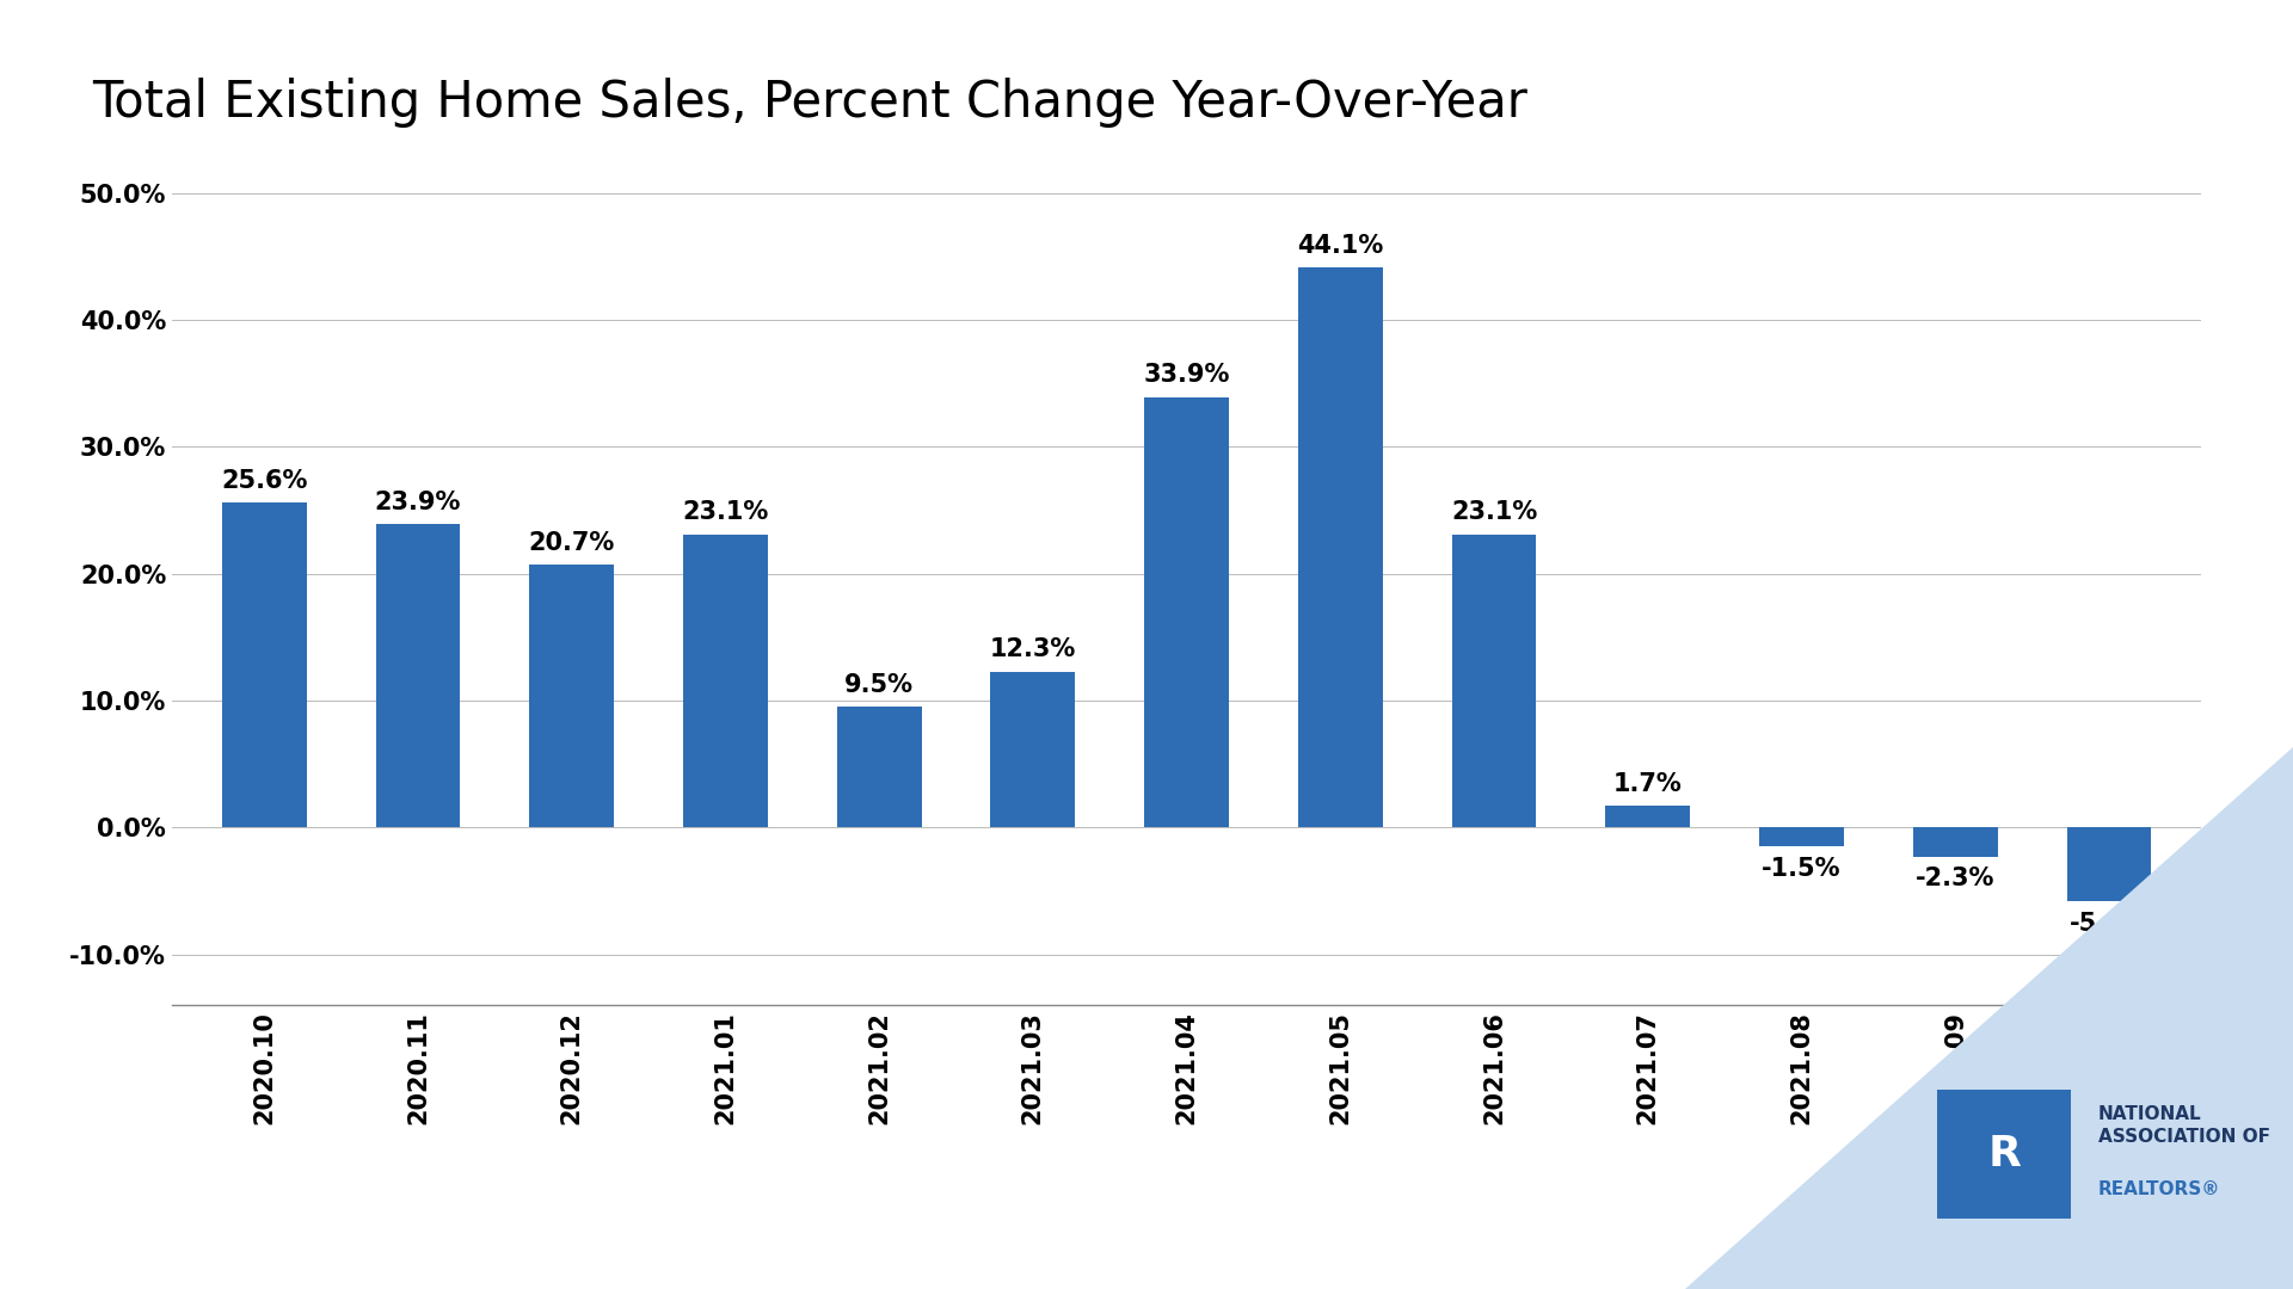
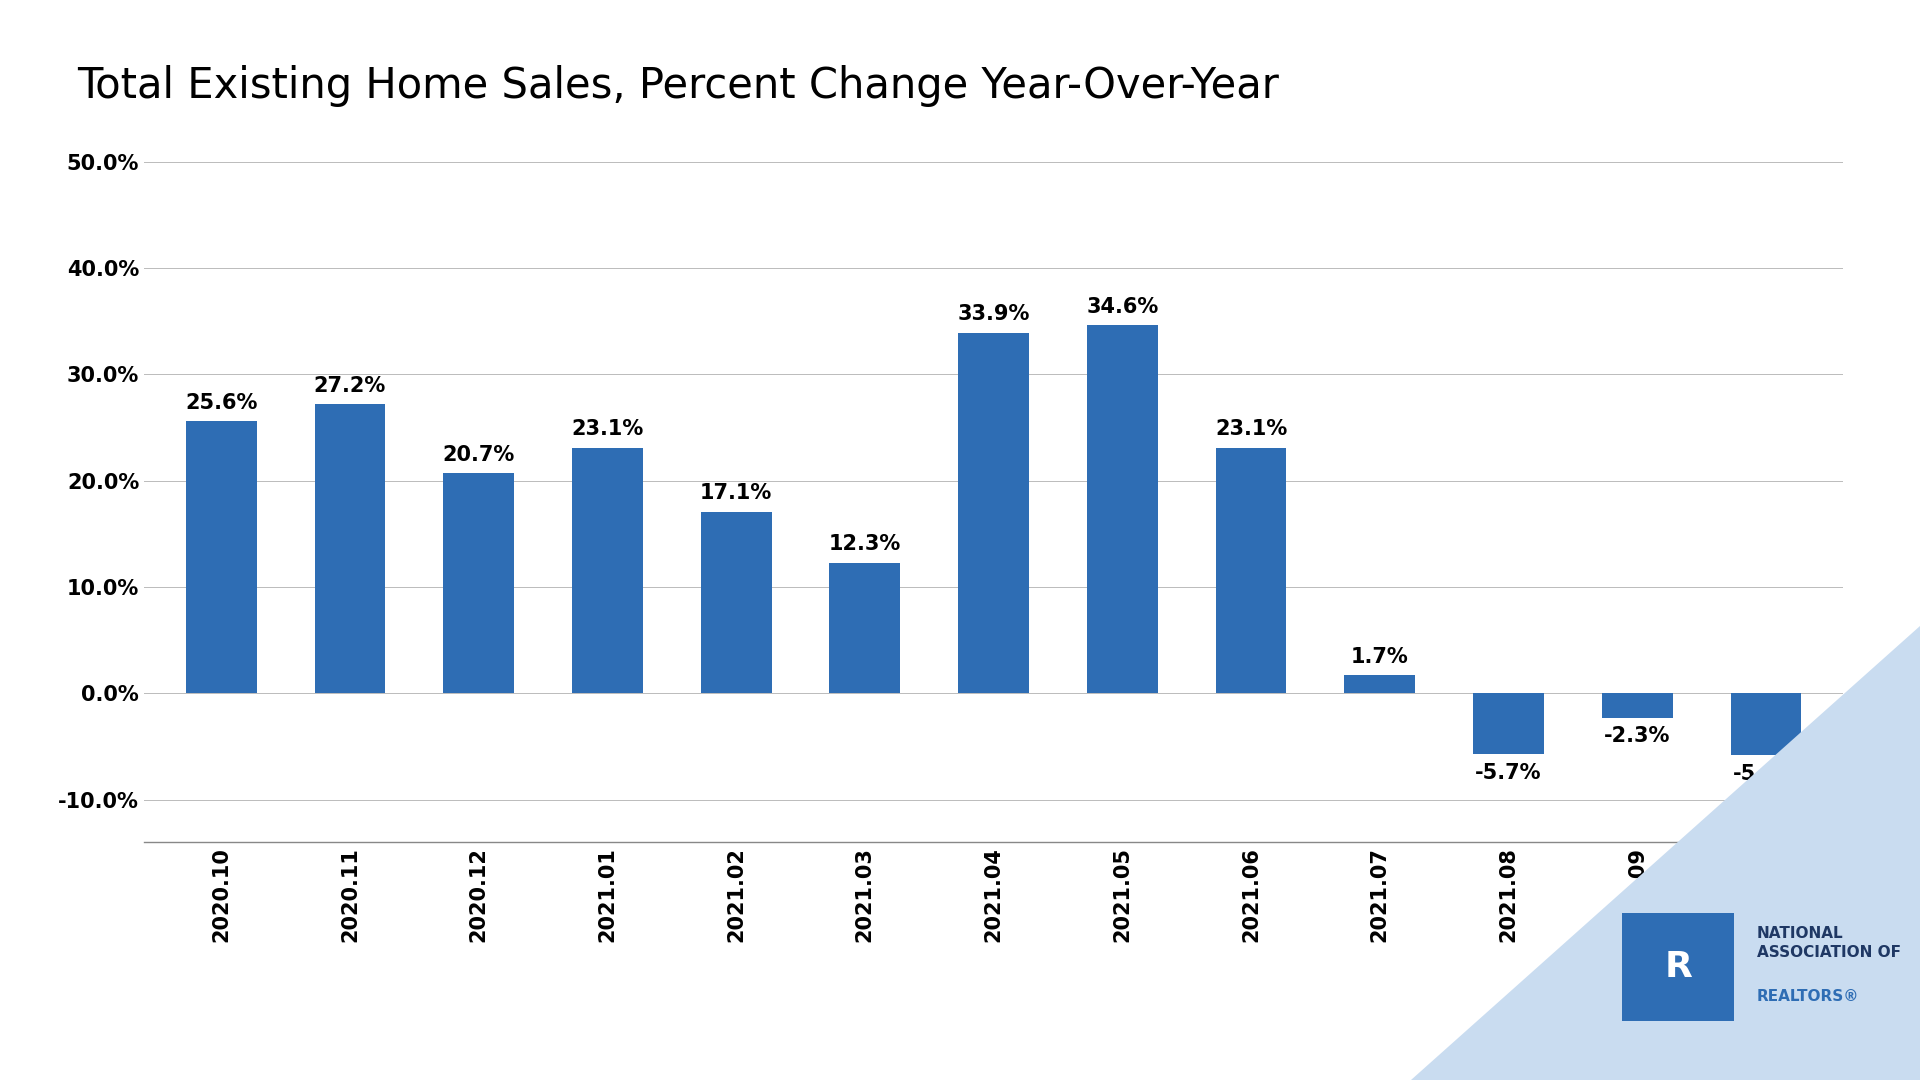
2020.11: 23.9% -> 27.2%
2021.02: 9.5% -> 17.1%
2021.05: 44.1% -> 34.6%
2021.08: -1.5% -> -5.7%
